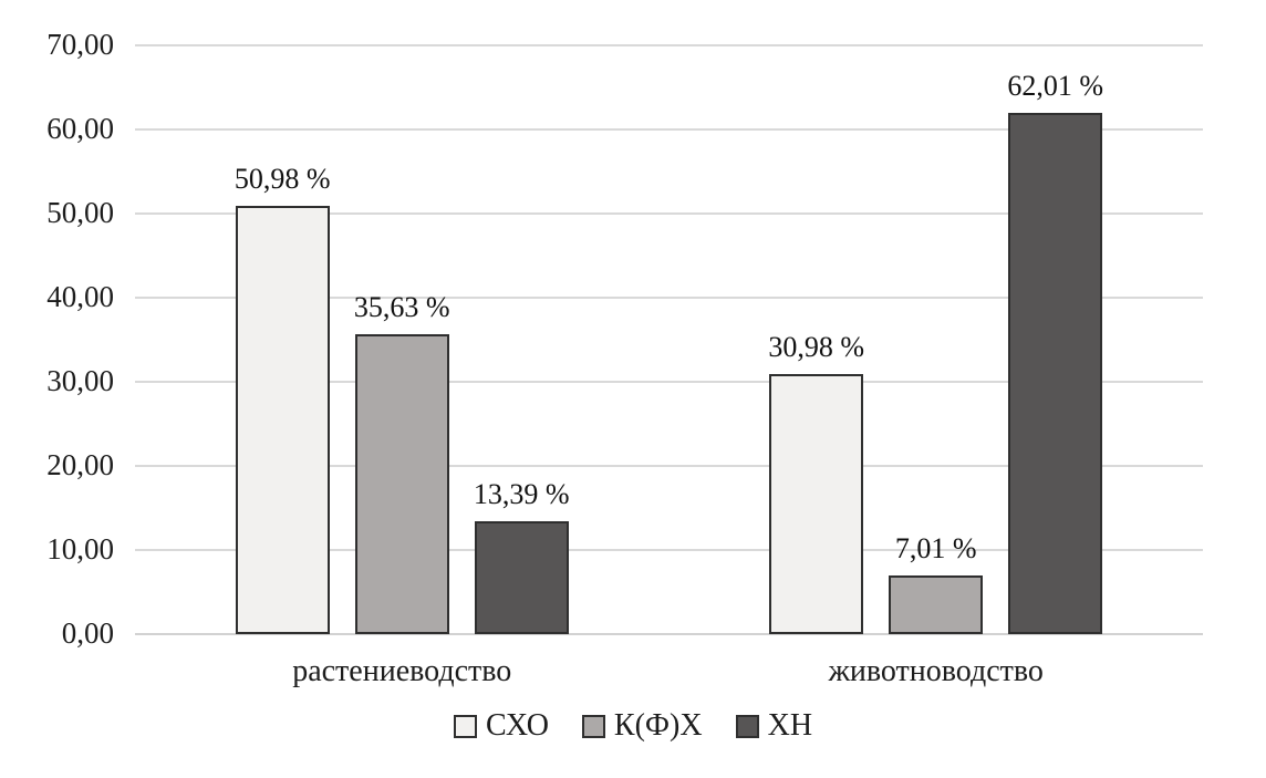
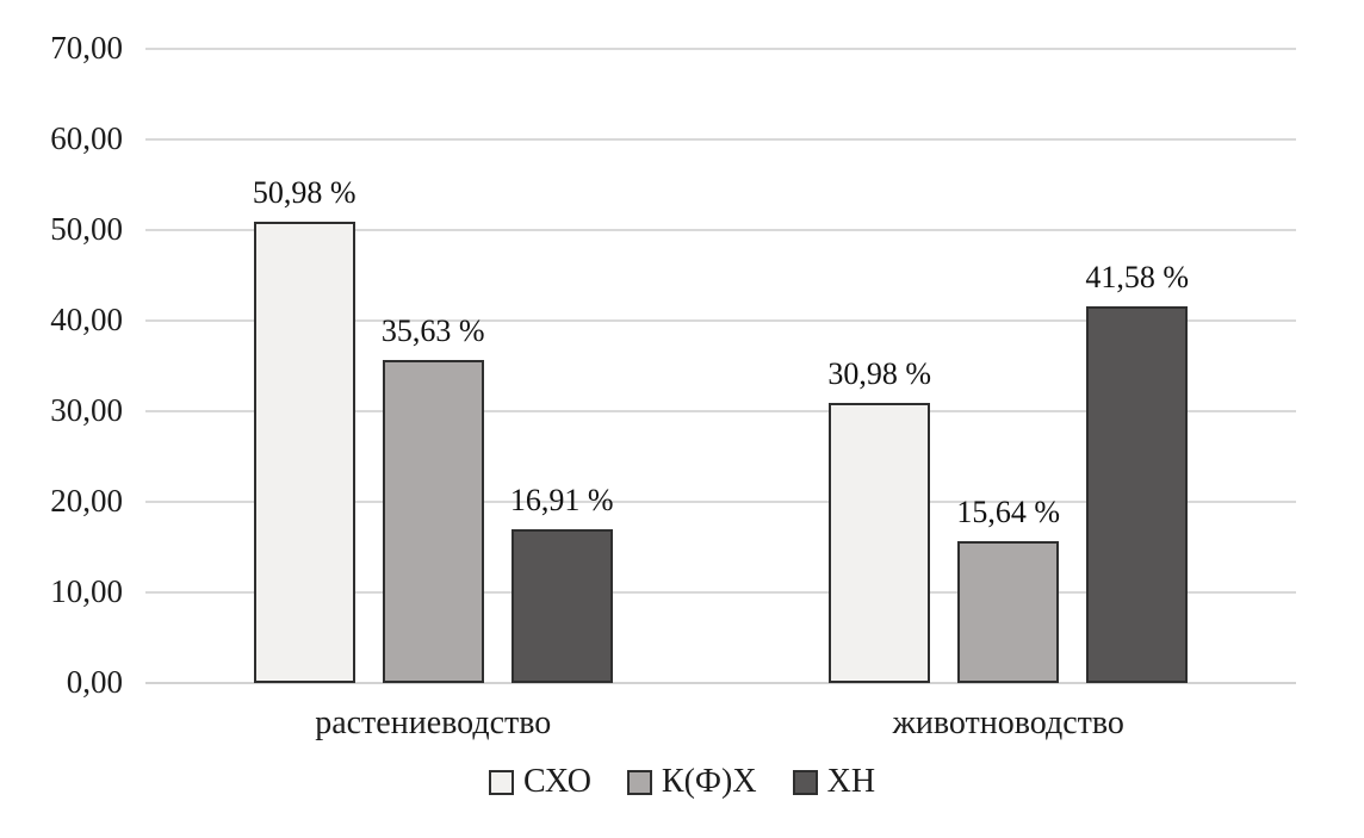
ХН/растениеводство: 13,39 -> 16,91
К(Ф)Х/животноводство: 7,01 -> 15,64
ХН/животноводство: 62,01 -> 41,58
